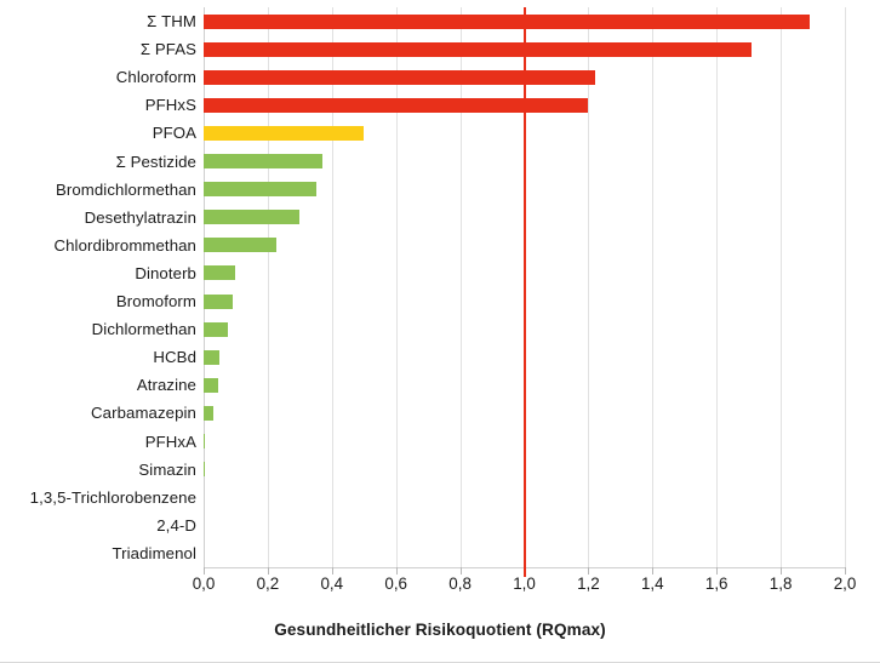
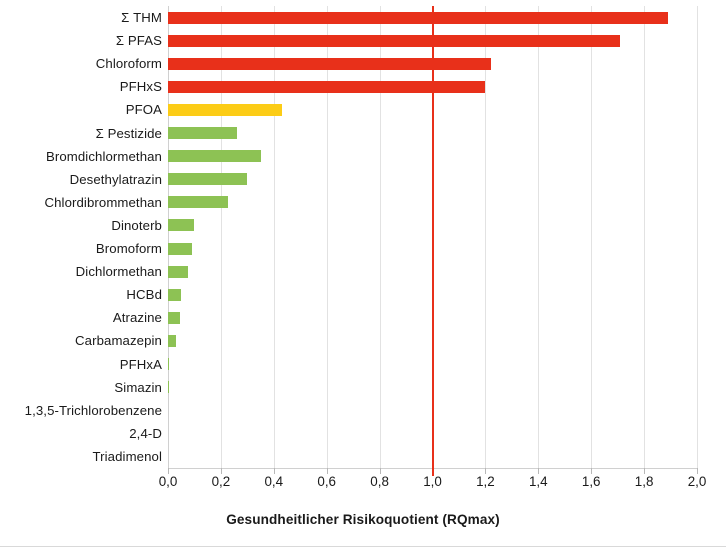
PFOA: 0,50 -> 0,43
Σ Pestizide: 0,37 -> 0,26
